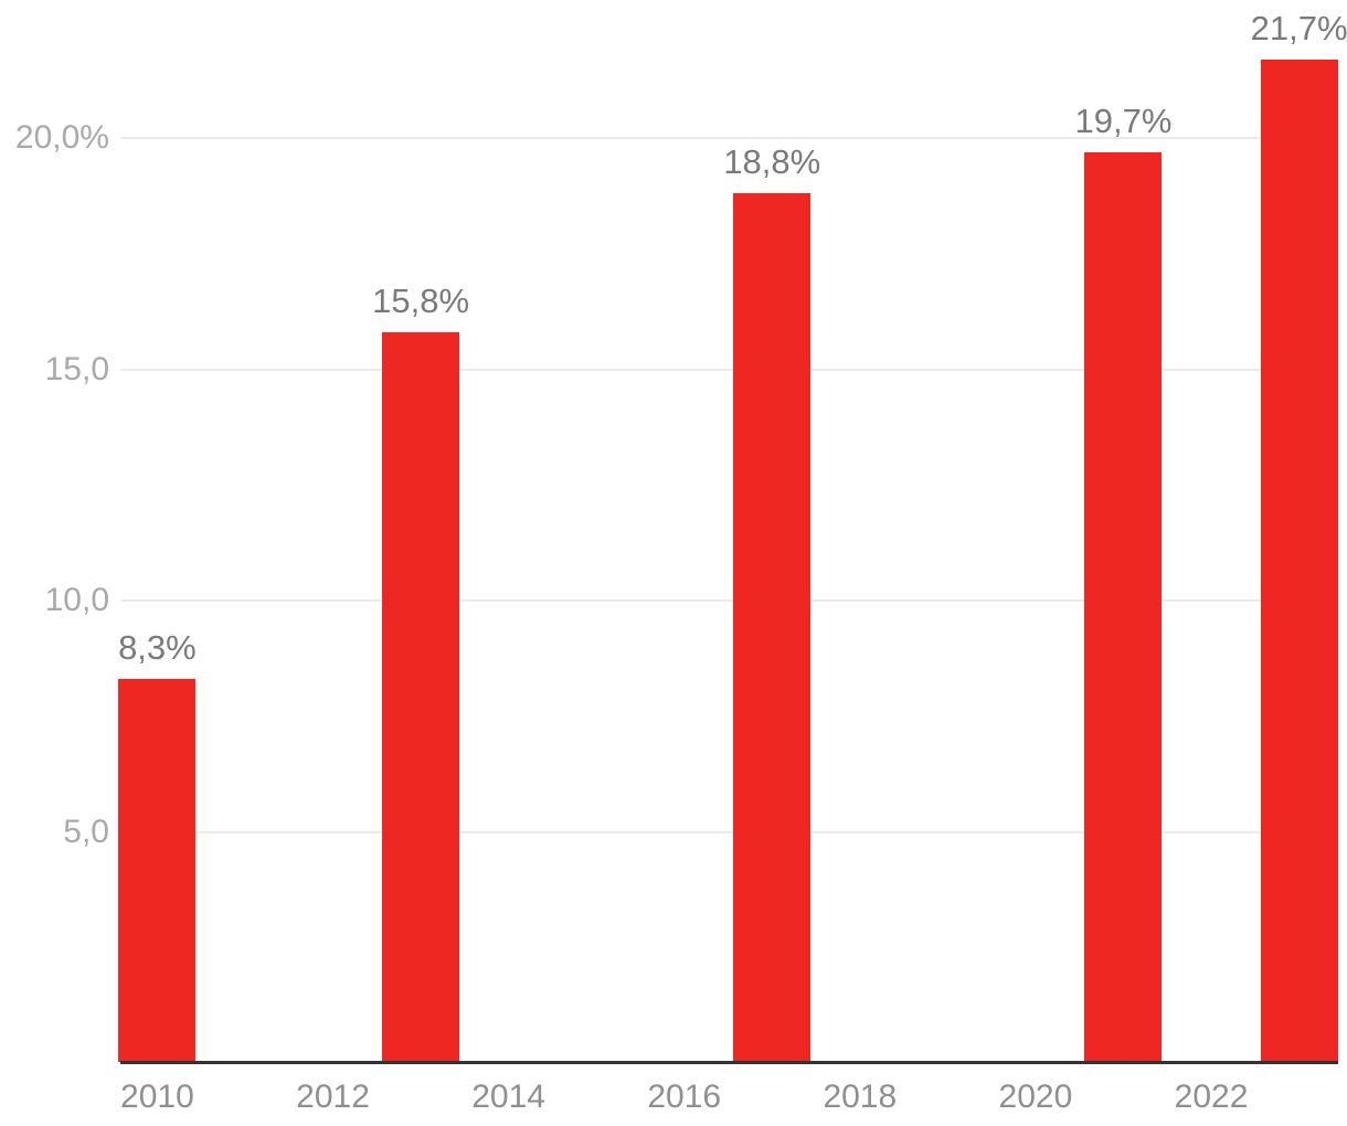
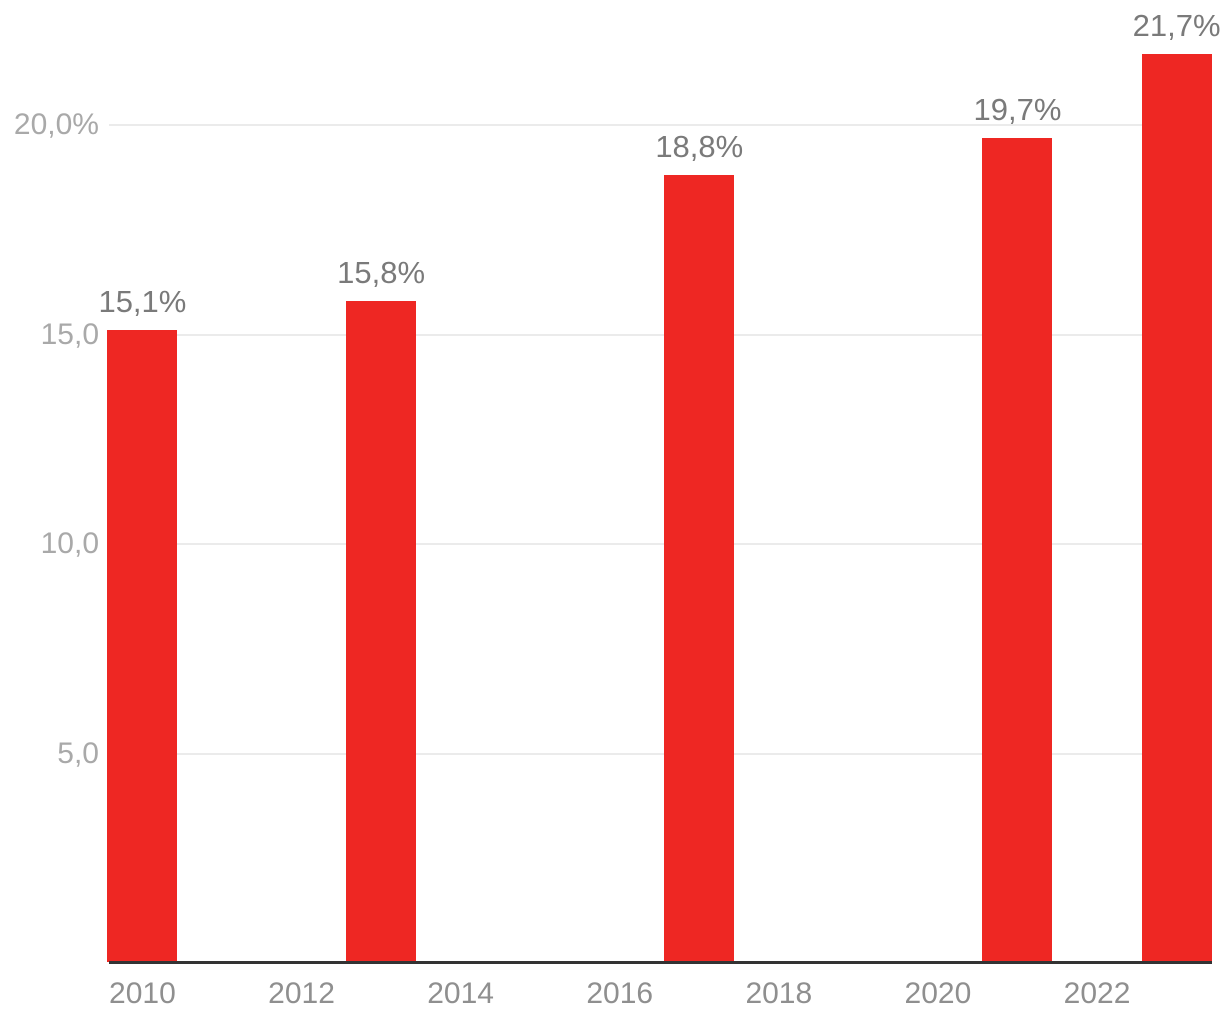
2010: 8,3% -> 15,1%
